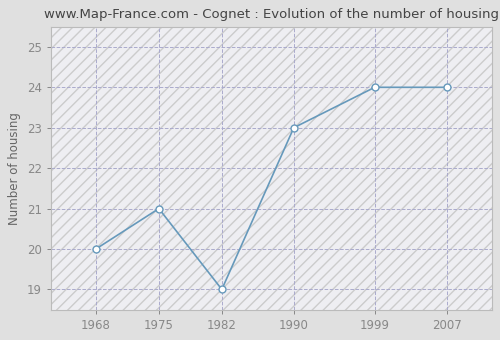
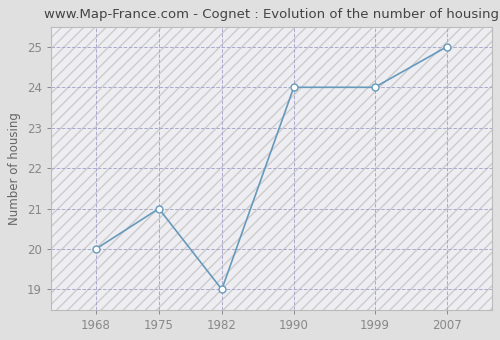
1990: 23 -> 24
2007: 24 -> 25
